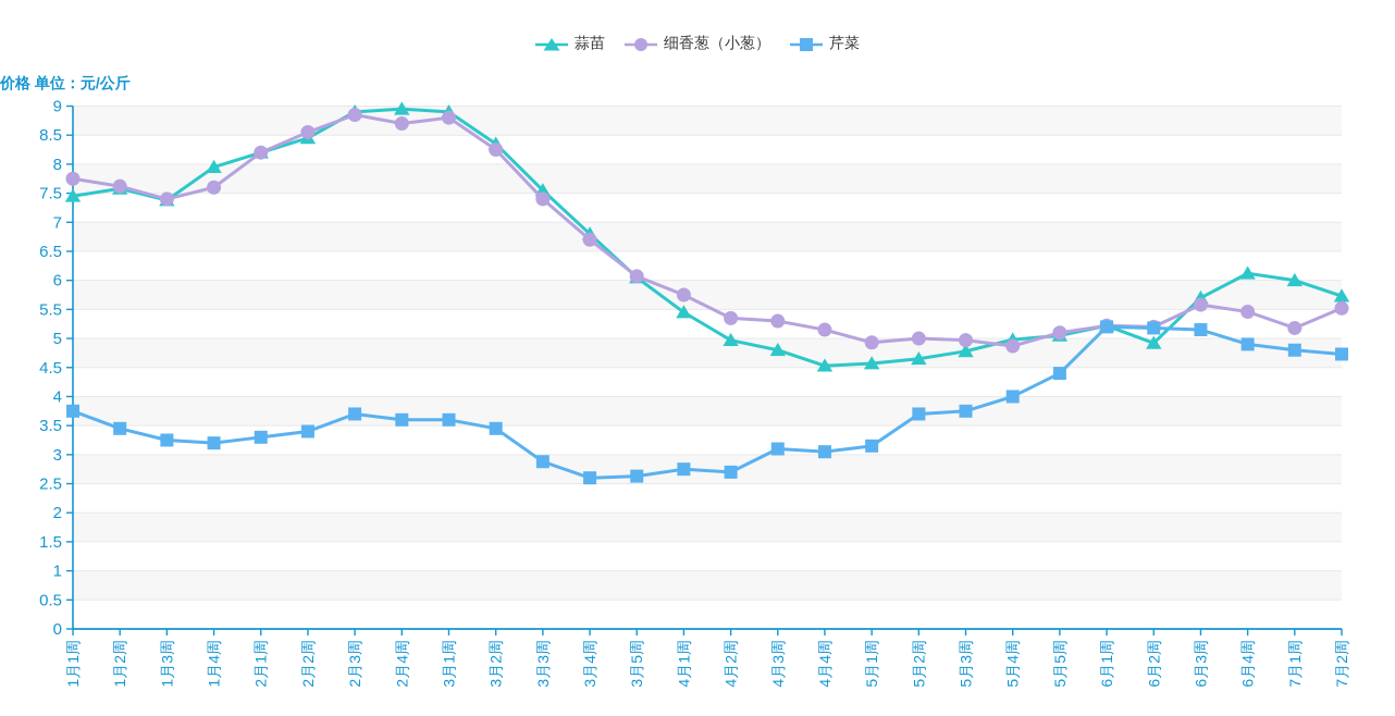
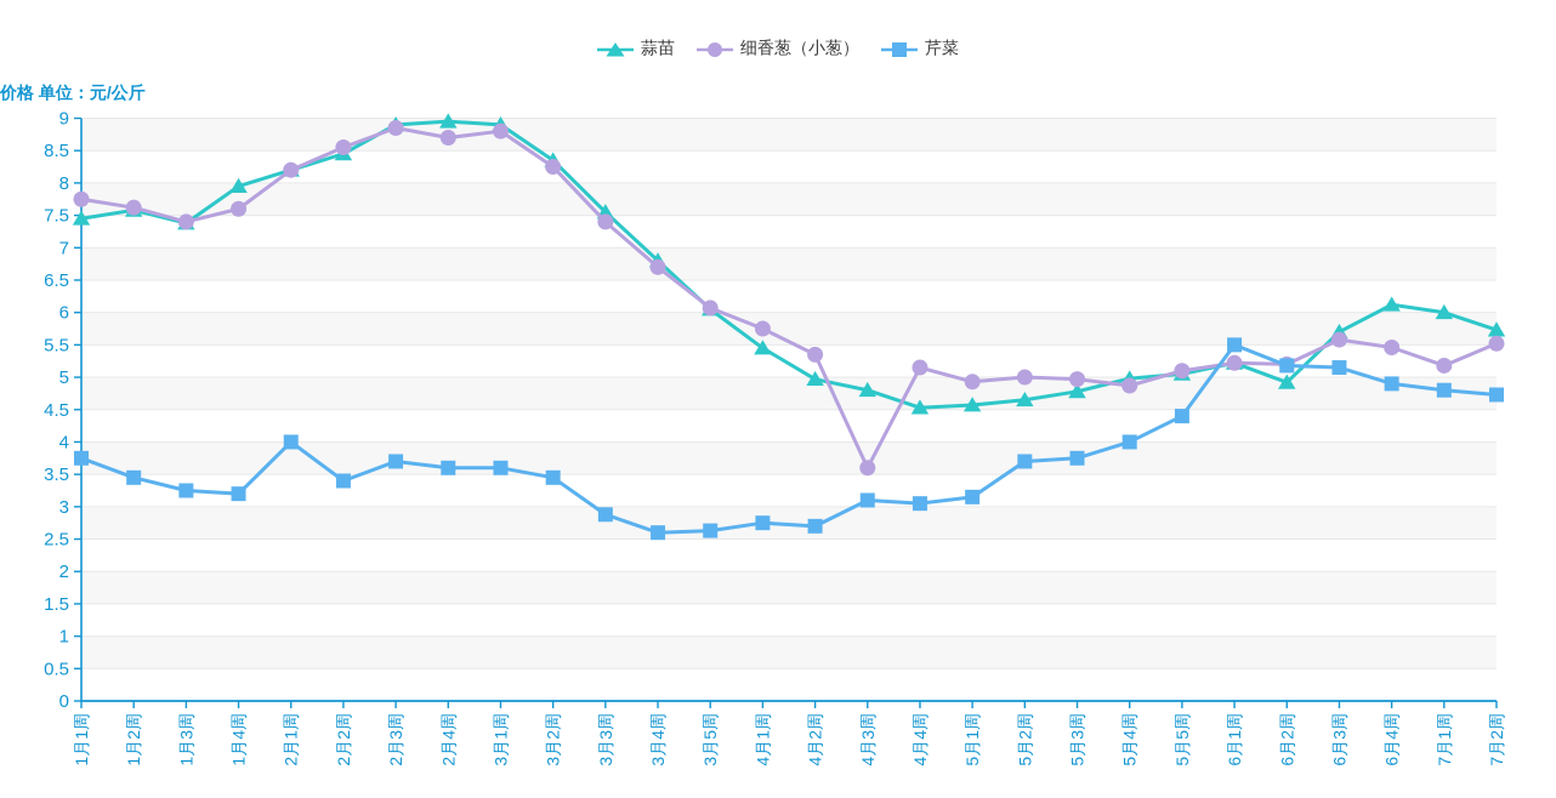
芹菜/2月1周: 3.3 -> 4.0
细香葱（小葱）/4月3周: 5.3 -> 3.6
芹菜/6月1周: 5.2 -> 5.5
